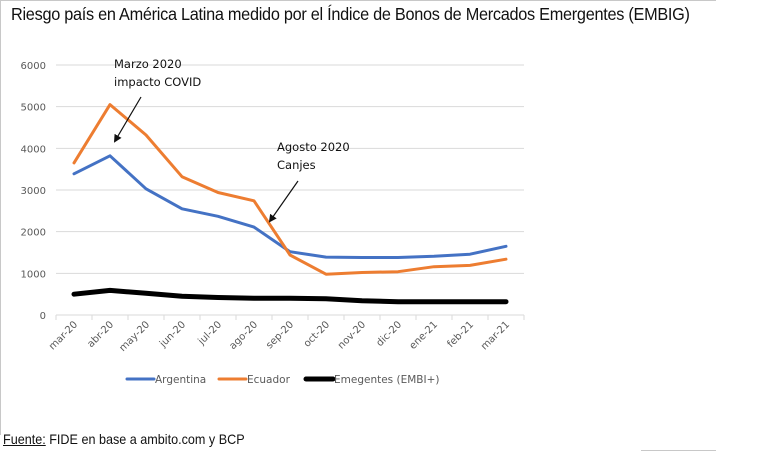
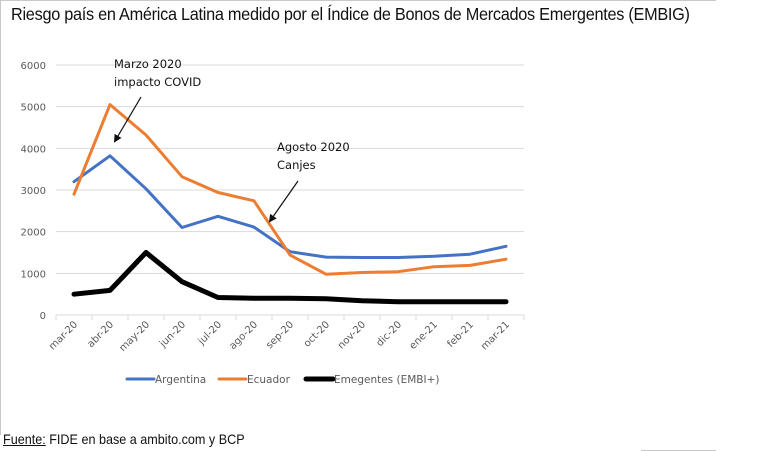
Argentina/mar-20: 3400 -> 3200
Ecuador/mar-20: 3600 -> 2900
Emegentes (EMBI+)/may-20: 500 -> 1500
Argentina/jun-20: 2600 -> 2100
Emegentes (EMBI+)/jun-20: 400 -> 800
